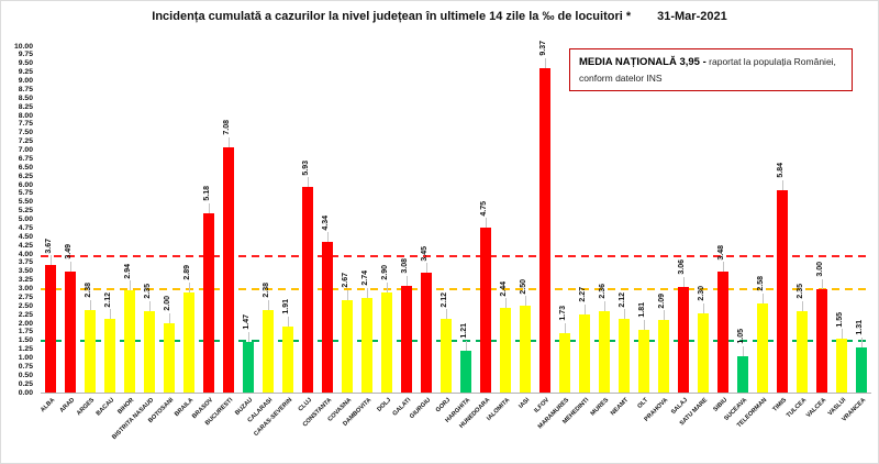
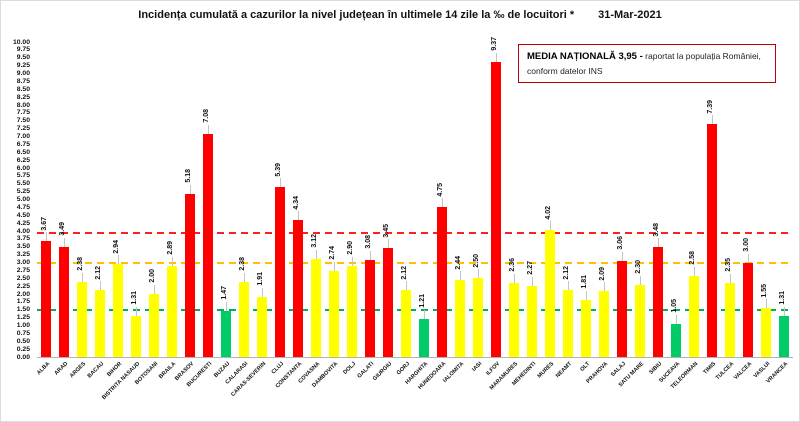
BISTRITA NASAUD: 2.35 -> 1.31
CLUJ: 5.93 -> 5.39
COVASNA: 2.67 -> 3.12
MARAMURES: 1.73 -> 2.36
MURES: 2.36 -> 4.02
TIMIS: 5.84 -> 7.39
